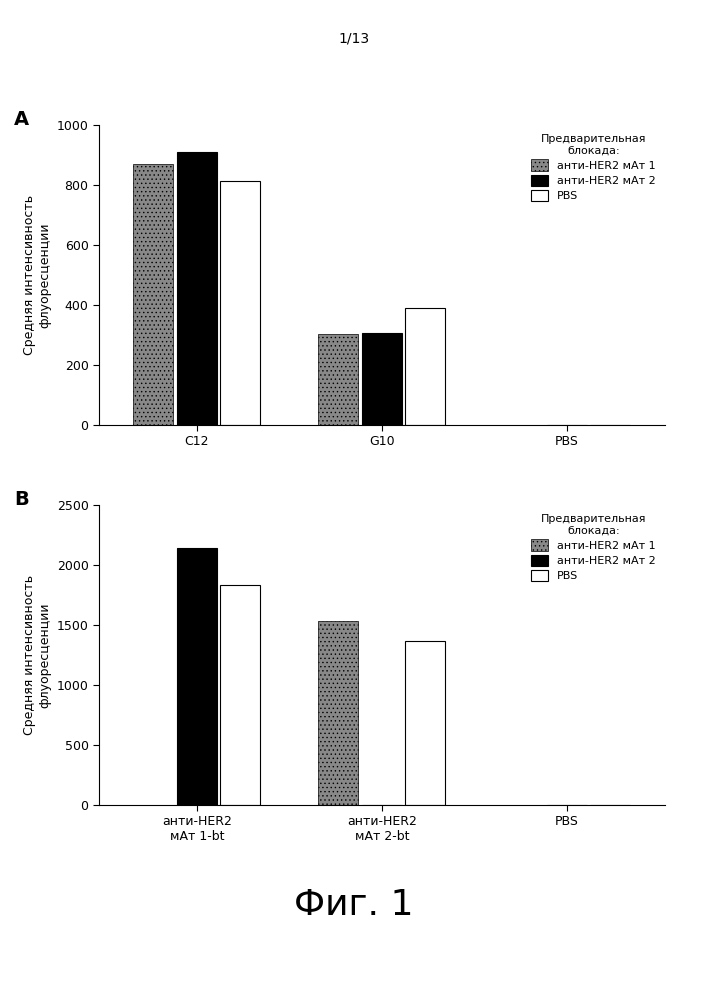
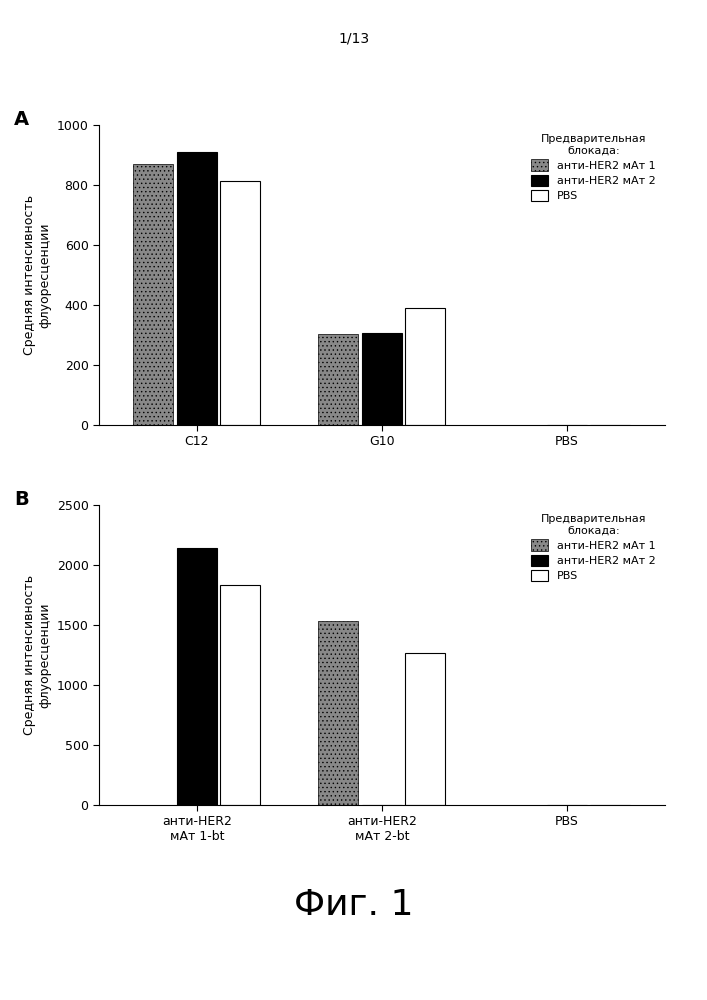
PBS/анти-HER2 мАт 2-bt: 1370 -> 1270
